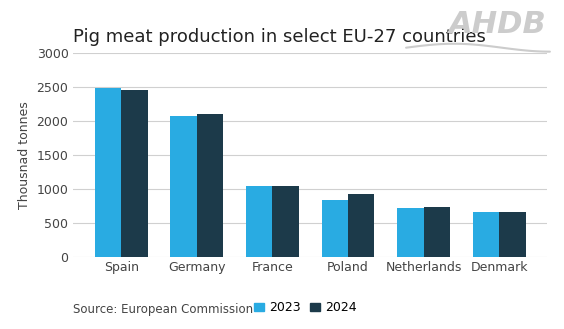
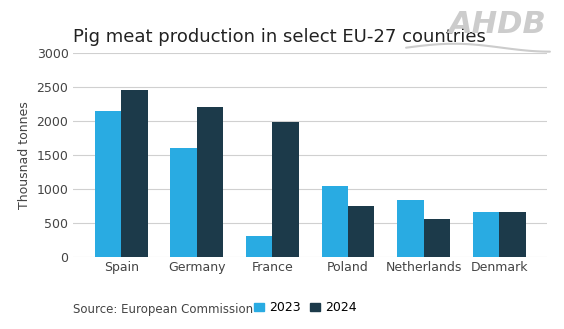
Pig meat production in select EU-27 countries/2023/Spain: 2480 -> 2140
Pig meat production in select EU-27 countries/2023/Germany: 2070 -> 1600
Pig meat production in select EU-27 countries/2024/Germany: 2100 -> 2200
Pig meat production in select EU-27 countries/2023/France: 1040 -> 300
Pig meat production in select EU-27 countries/2024/France: 1040 -> 1980
Pig meat production in select EU-27 countries/2023/Poland: 840 -> 1040
Pig meat production in select EU-27 countries/2024/Poland: 920 -> 740
Pig meat production in select EU-27 countries/2023/Netherlands: 720 -> 840
Pig meat production in select EU-27 countries/2024/Netherlands: 720 -> 560
